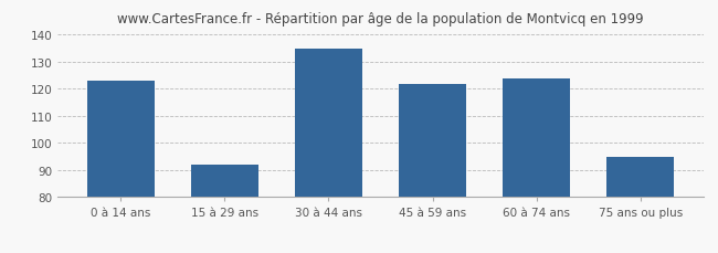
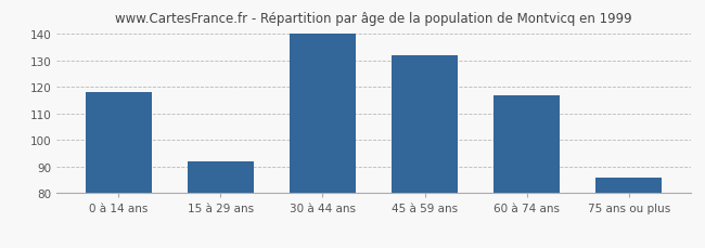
0 à 14 ans: 123 -> 118
30 à 44 ans: 135 -> 140
45 à 59 ans: 122 -> 132
60 à 74 ans: 124 -> 117
75 ans ou plus: 95 -> 86
